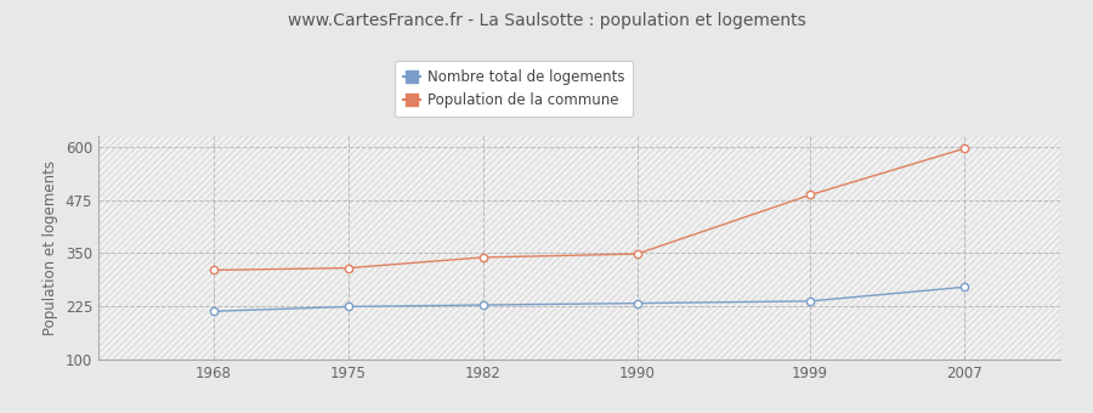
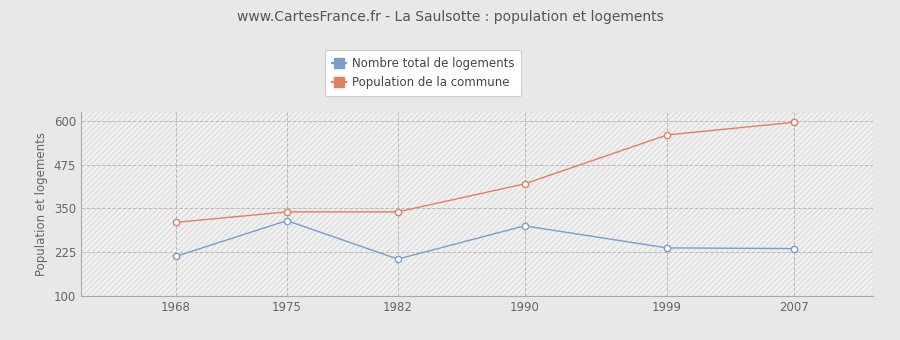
Nombre total de logements/1975: 224 -> 315
Population de la commune/1975: 315 -> 340
Nombre total de logements/1982: 228 -> 205
Nombre total de logements/1990: 232 -> 300
Population de la commune/1990: 348 -> 420
Population de la commune/1999: 487 -> 560
Nombre total de logements/2007: 270 -> 235
